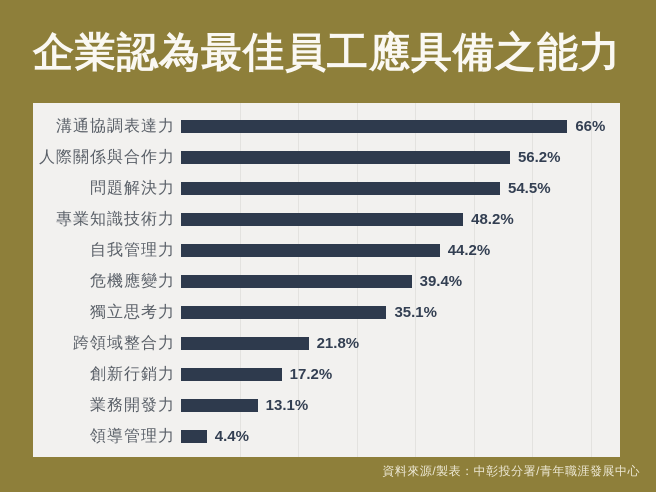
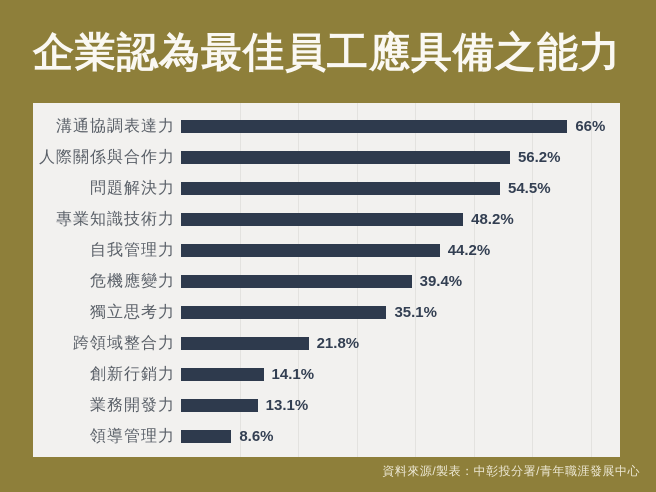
創新行銷力: 17.2% -> 14.1%
領導管理力: 4.4% -> 8.6%
